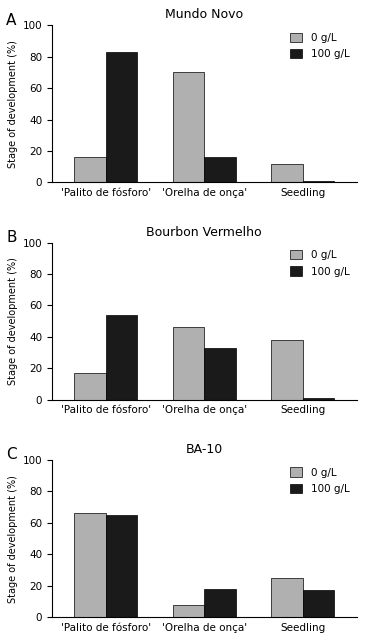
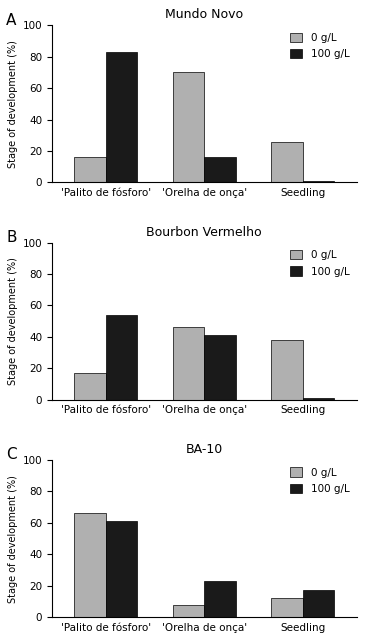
Mundo Novo/0 g/L/Seedling: 12 -> 26
Bourbon Vermelho/100 g/L/'Orelha de onça': 33 -> 41
BA-10/100 g/L/'Palito de fósforo': 65 -> 61
BA-10/100 g/L/'Orelha de onça': 18 -> 23
BA-10/0 g/L/Seedling: 25 -> 12
